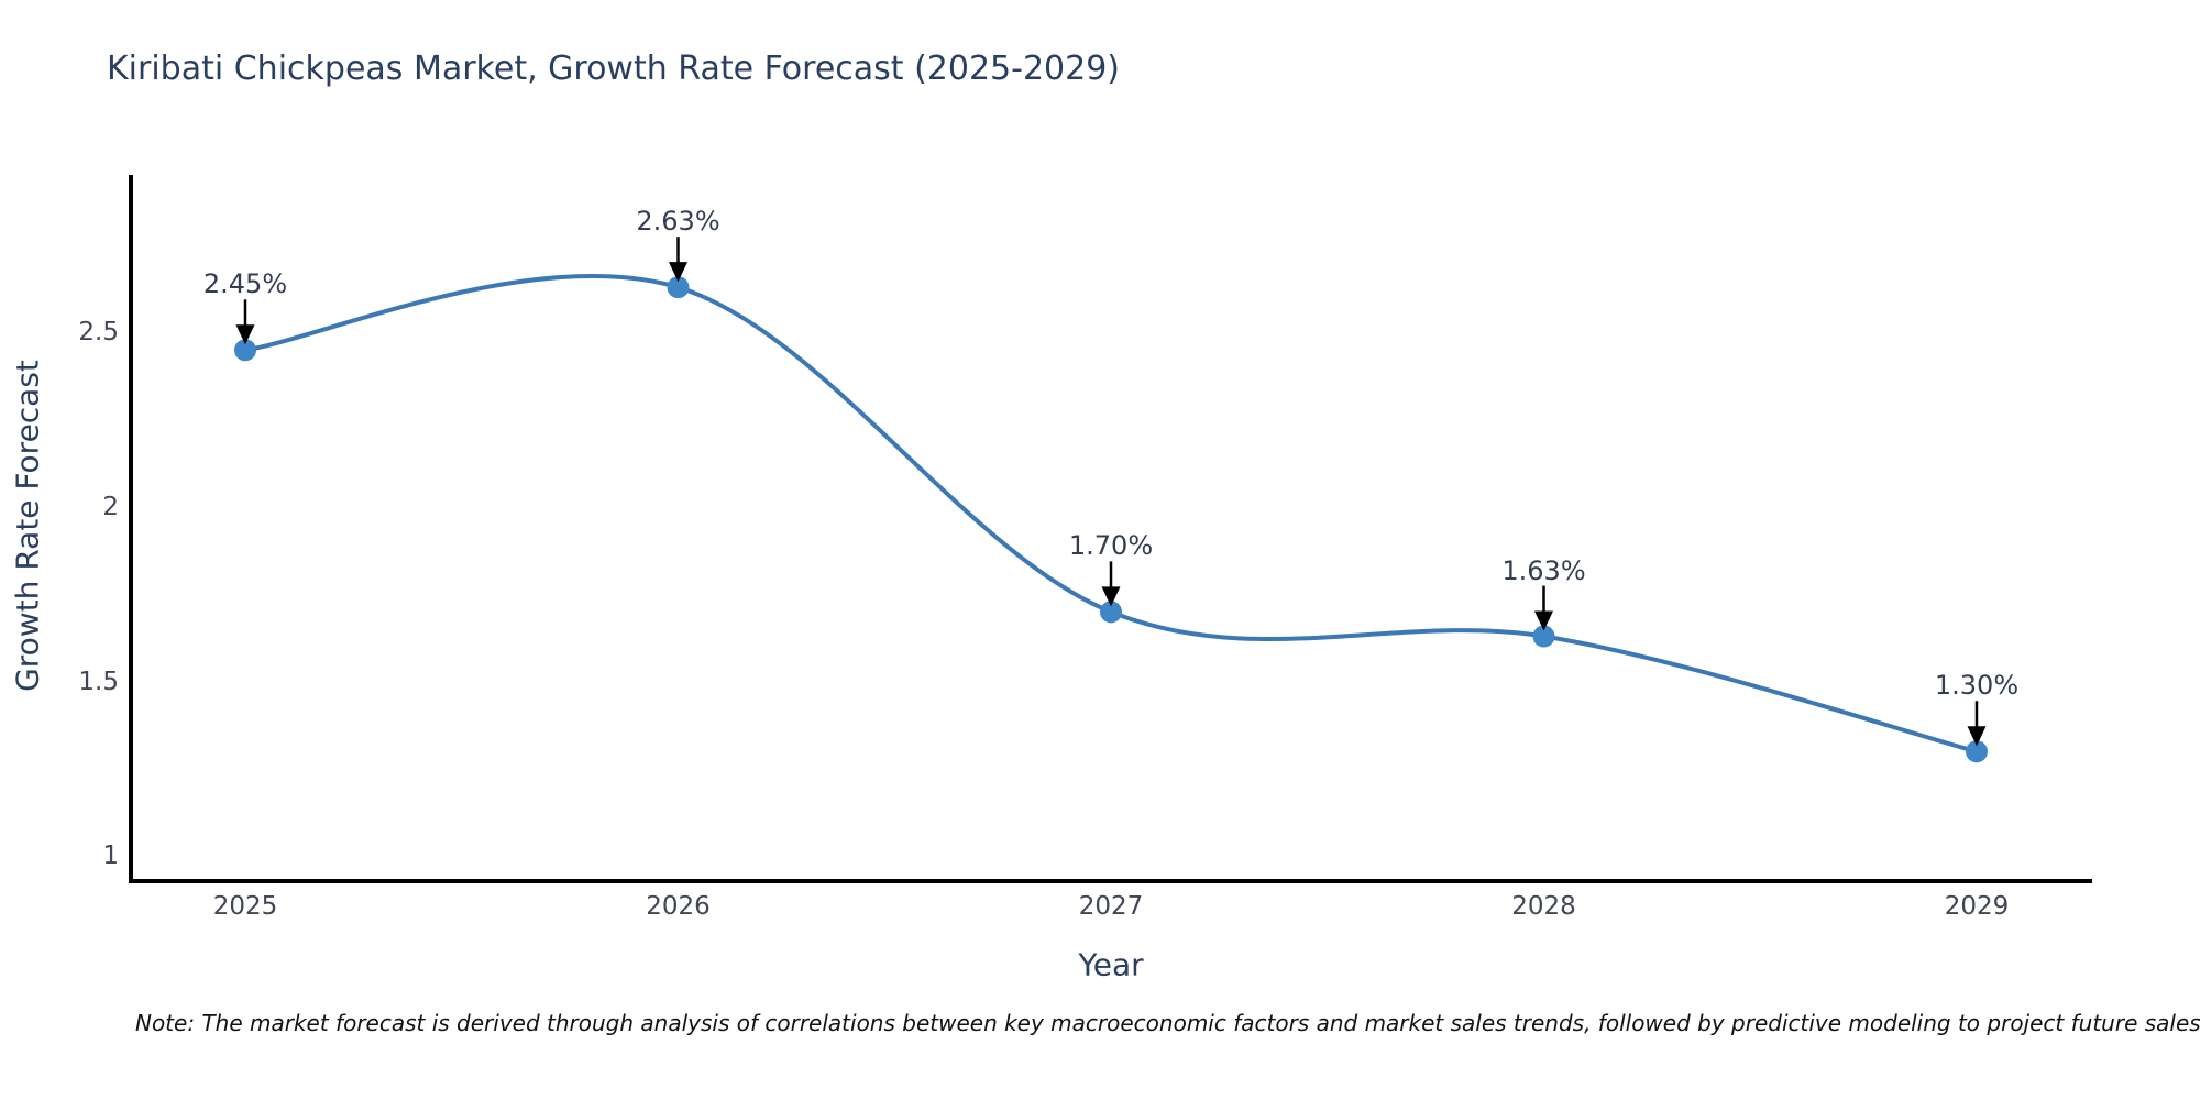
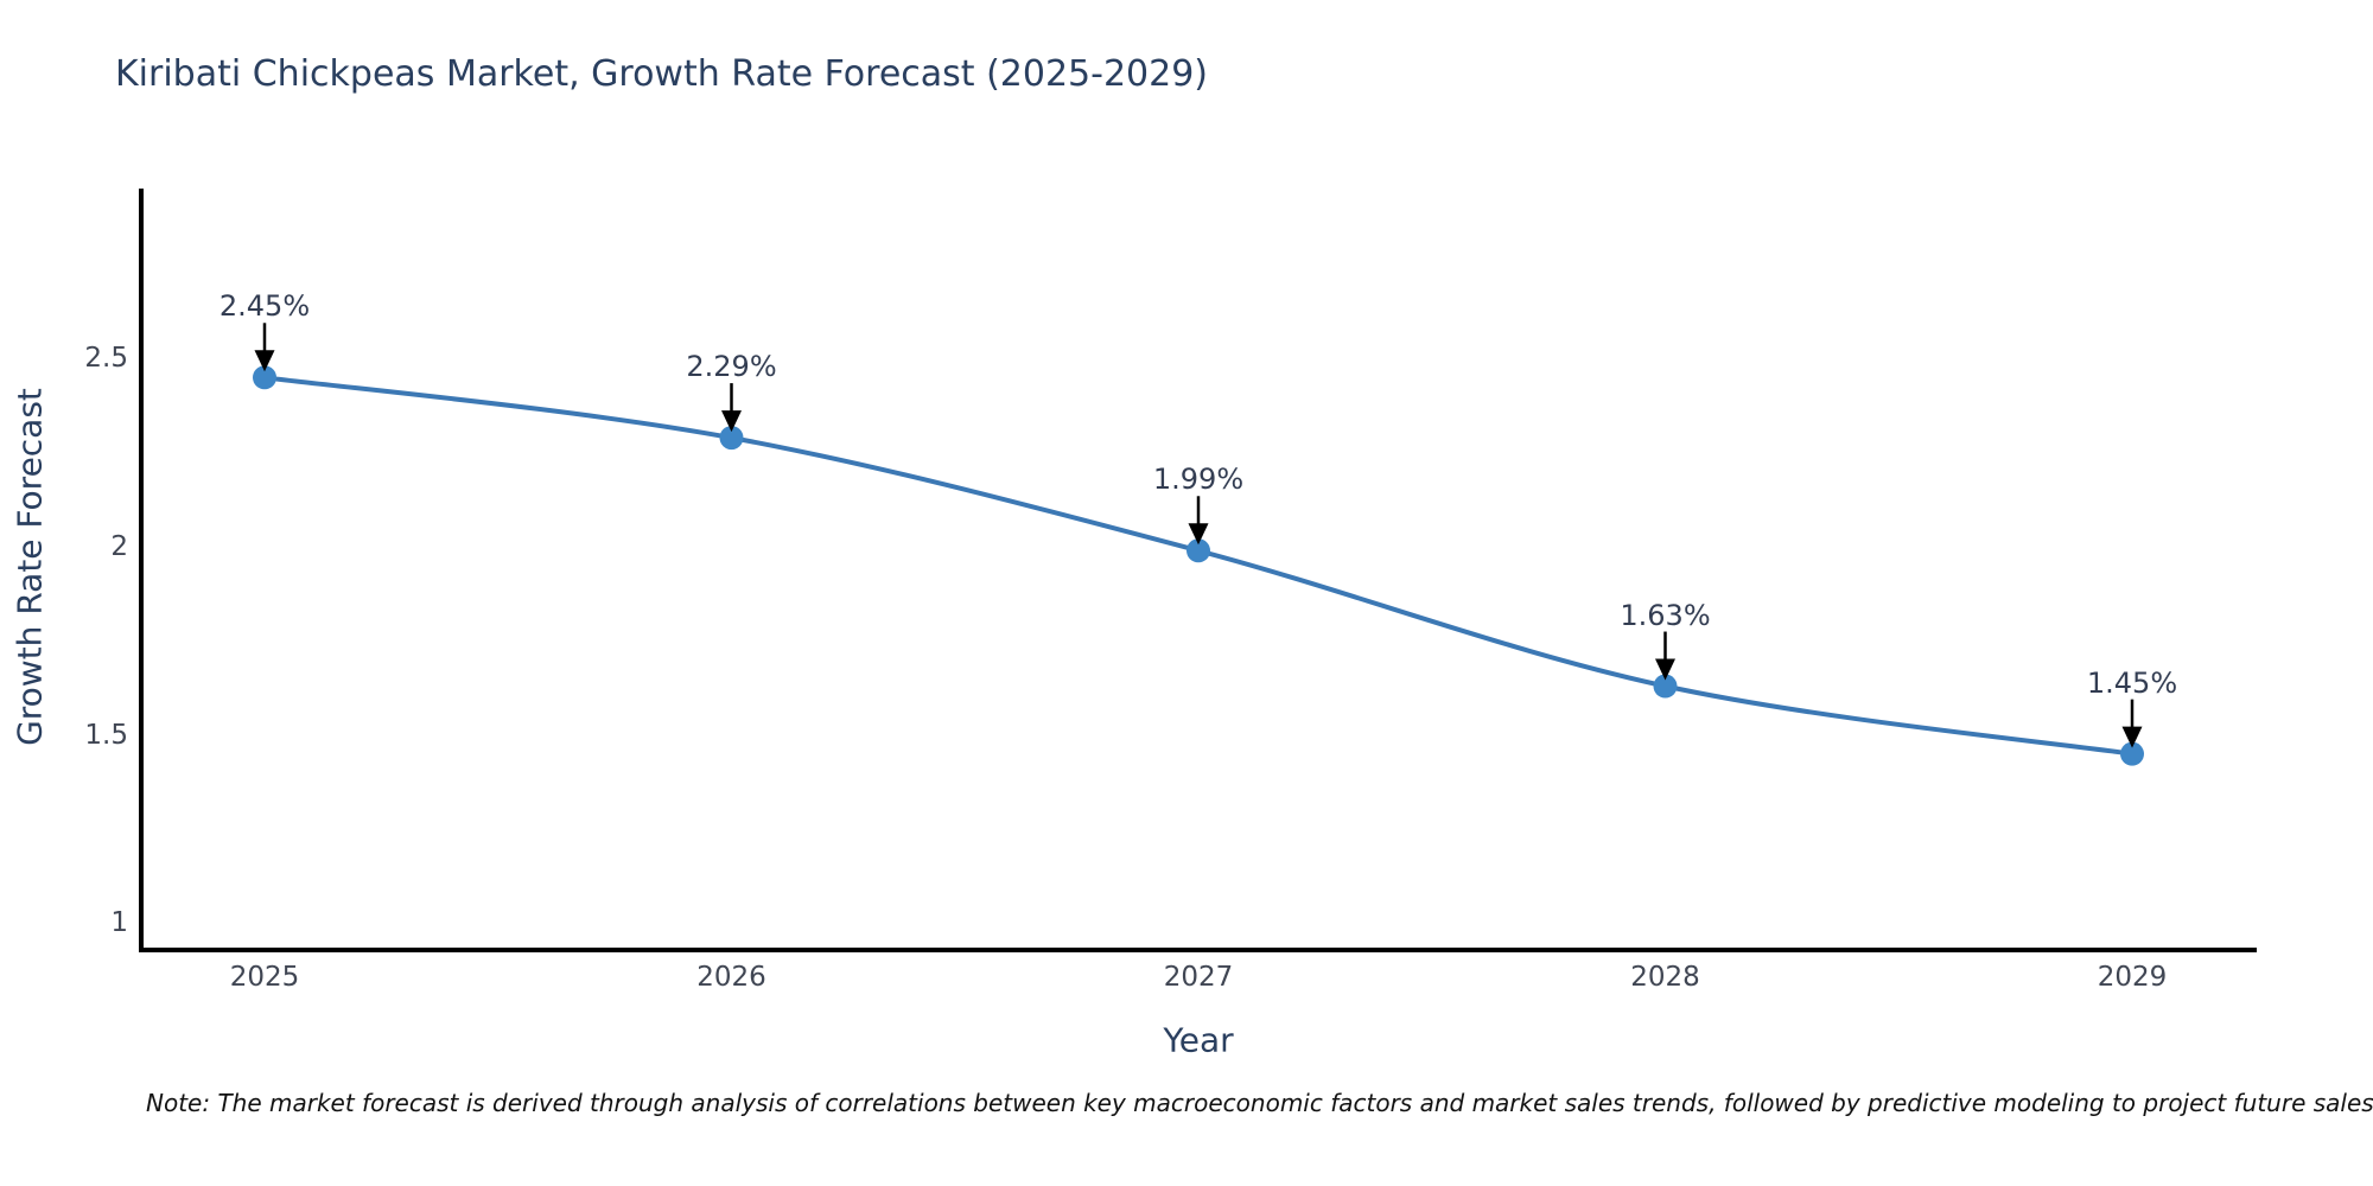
2026: 2.63% -> 2.29%
2027: 1.70% -> 1.99%
2029: 1.30% -> 1.45%
